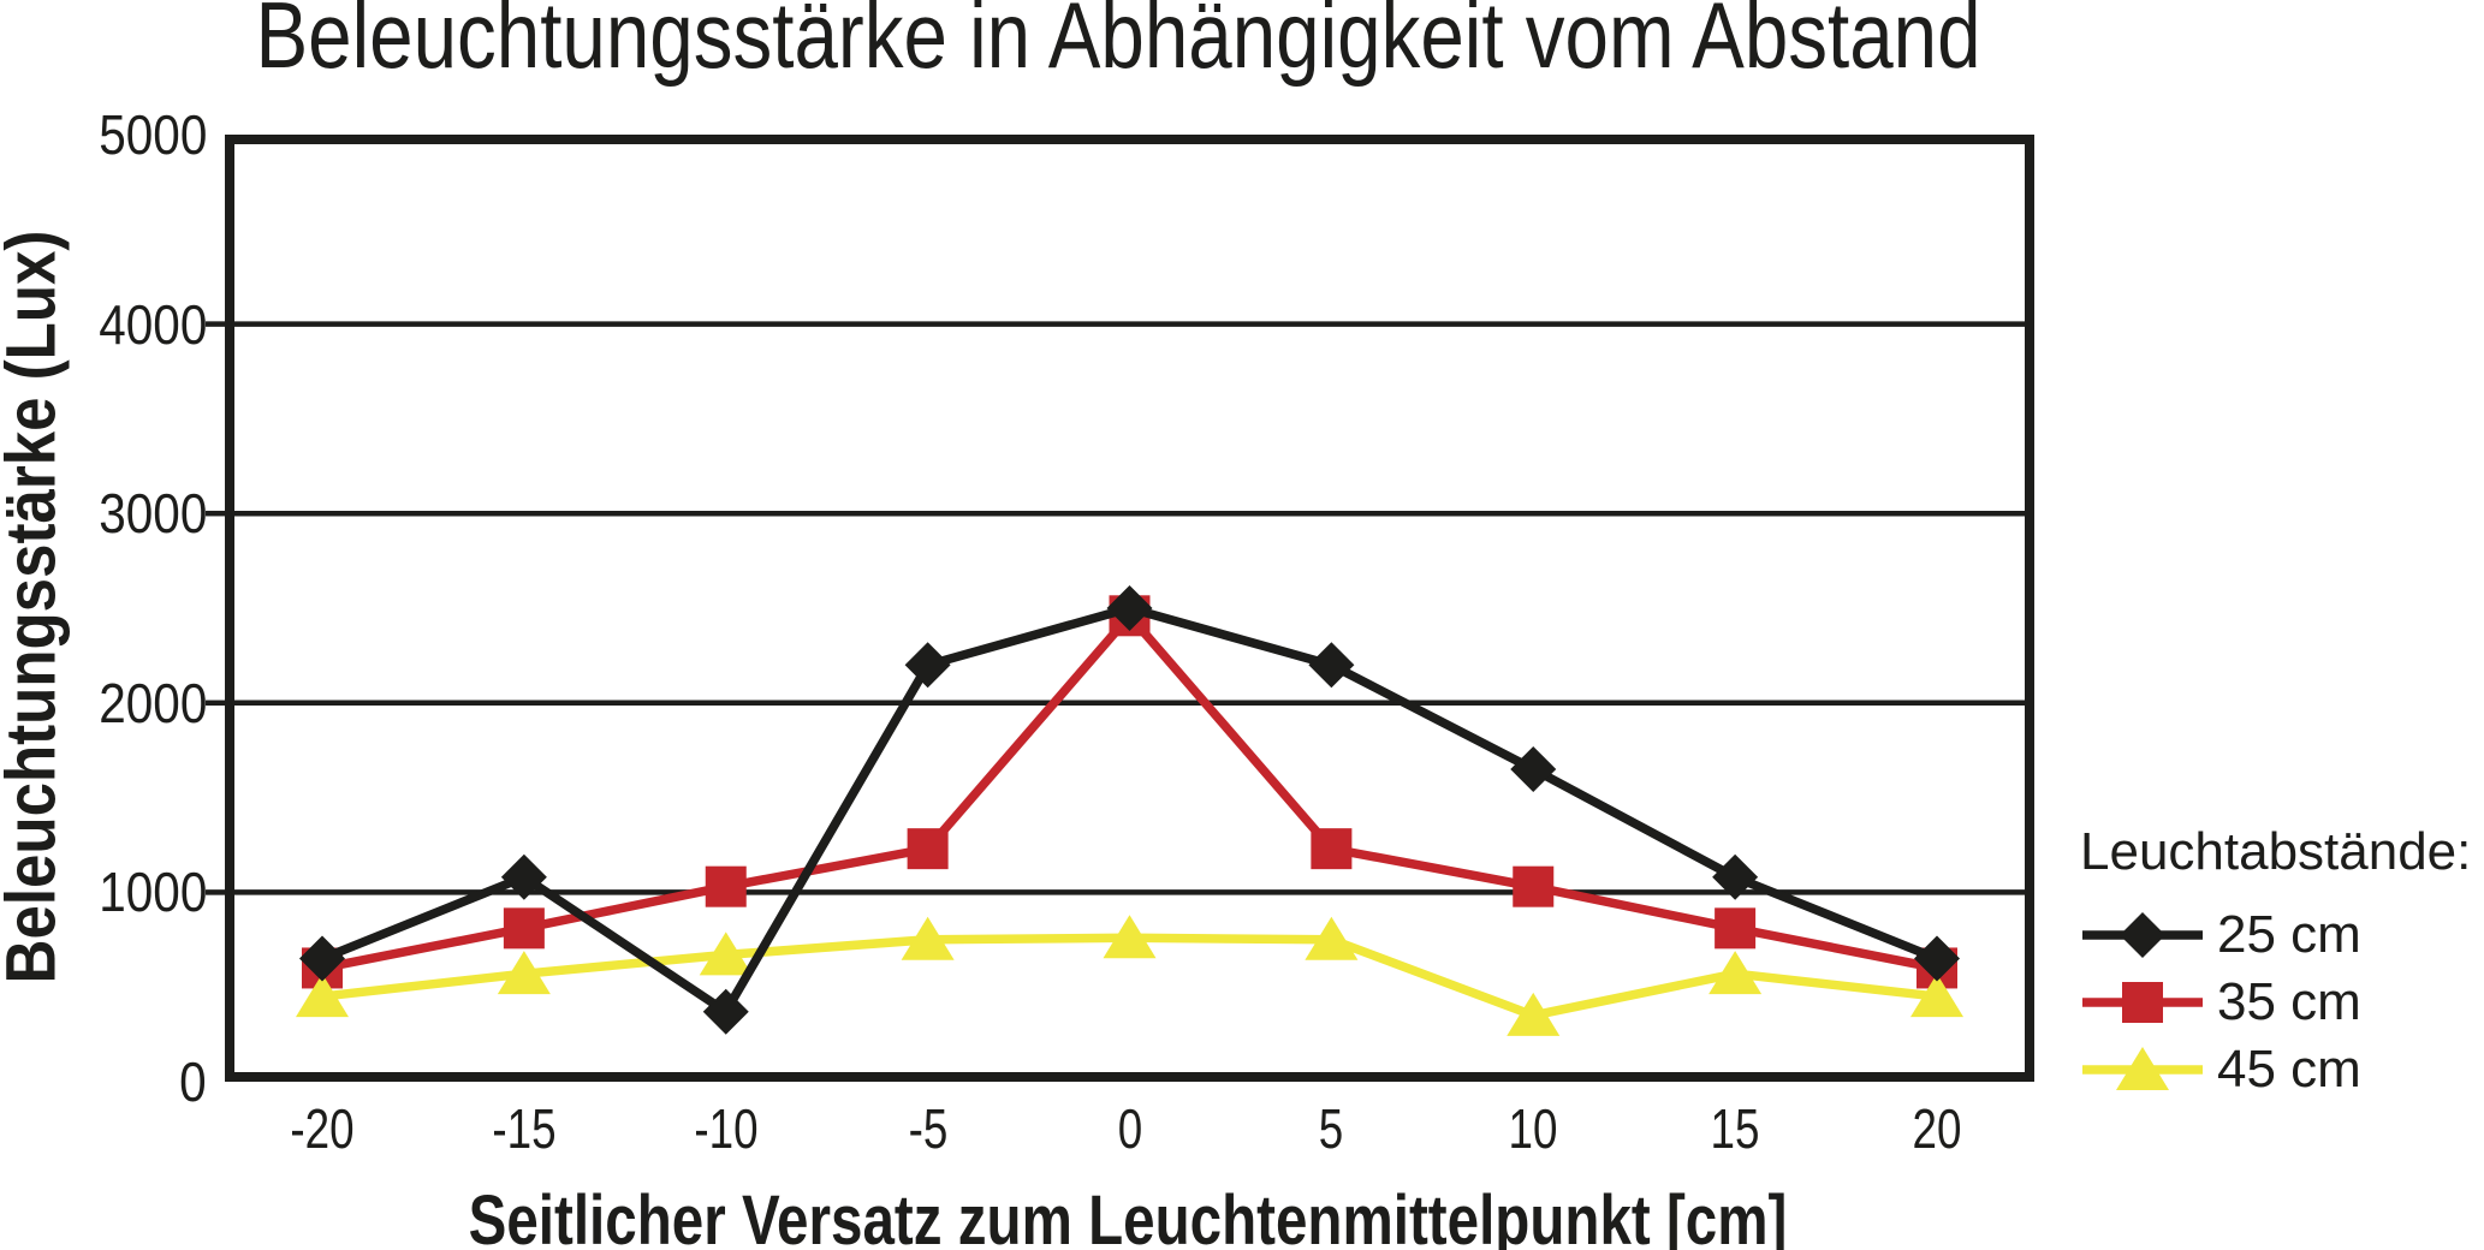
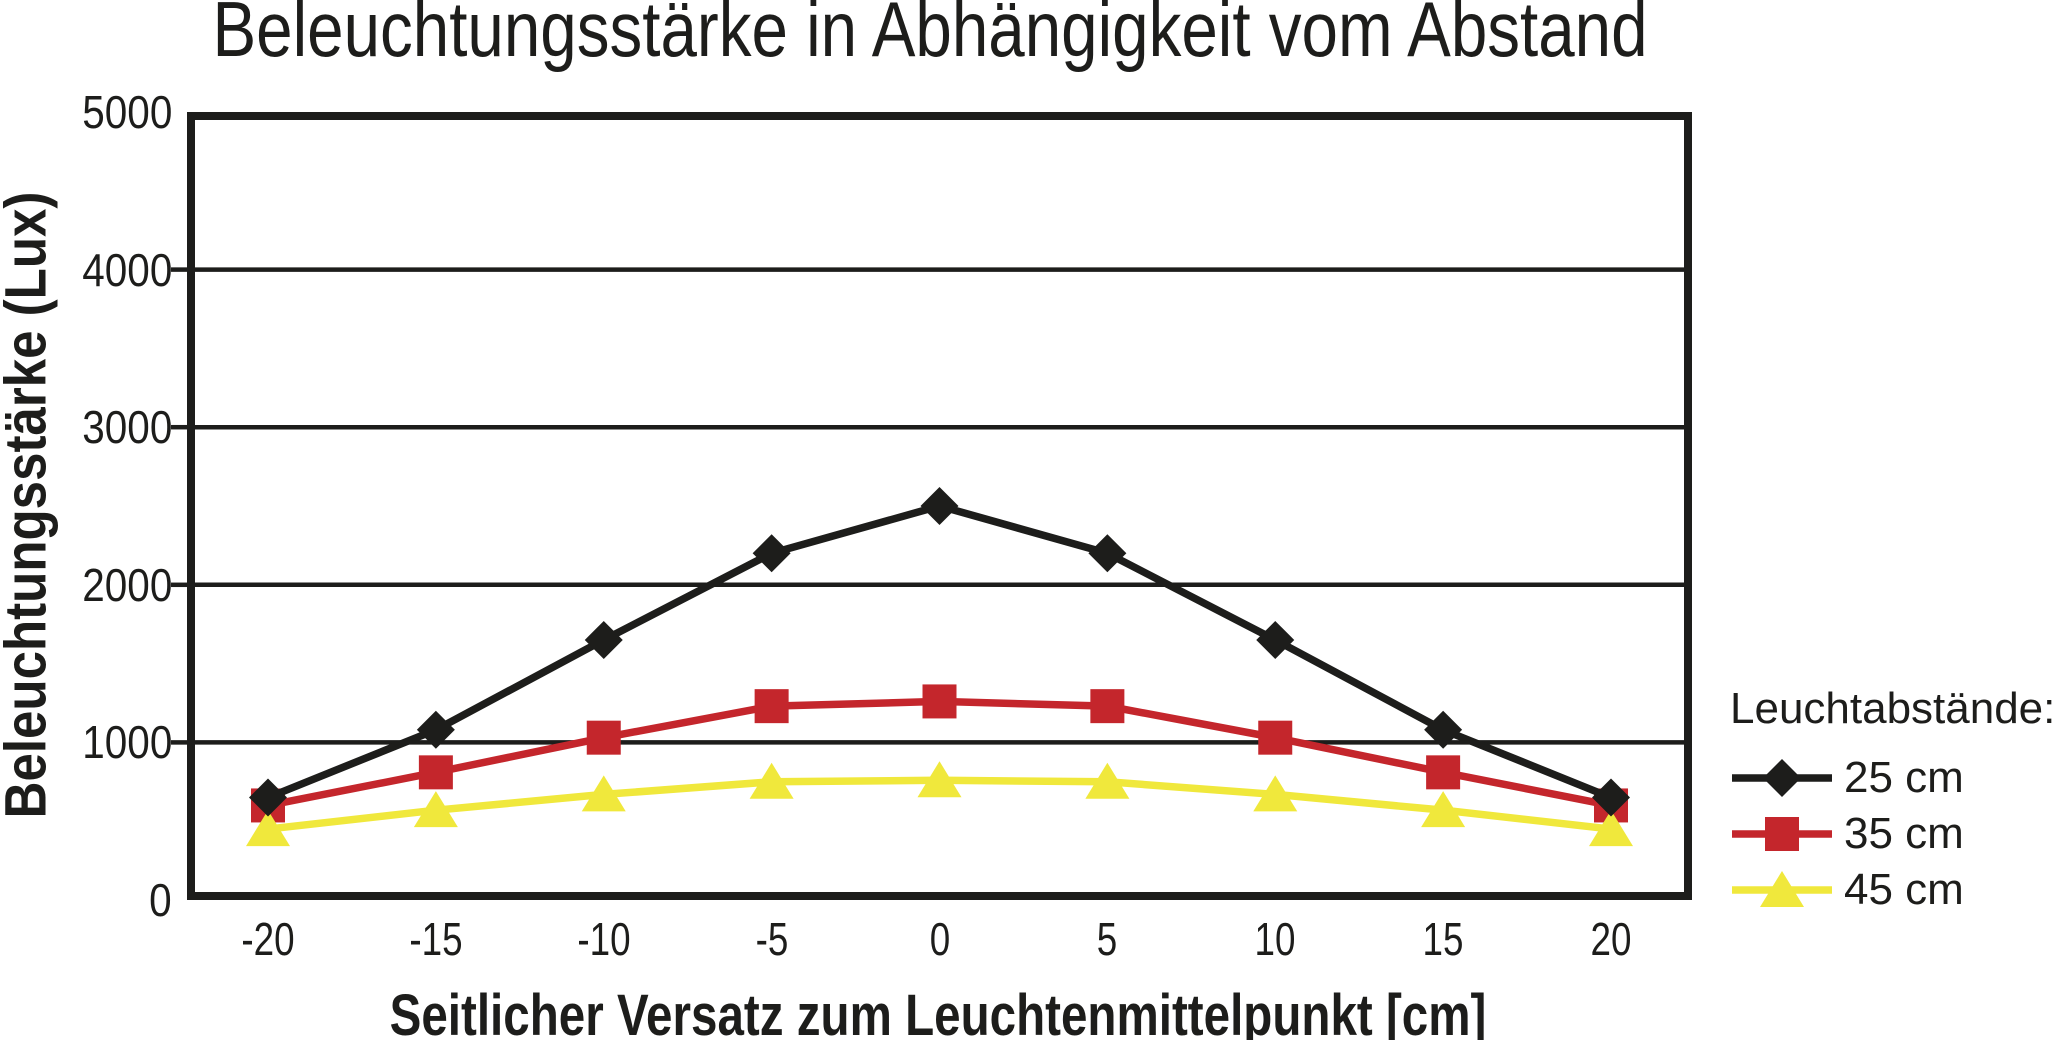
25 cm/-10: 370 -> 1650
35 cm/0: 2460 -> 1260
45 cm/10: 350 -> 670
